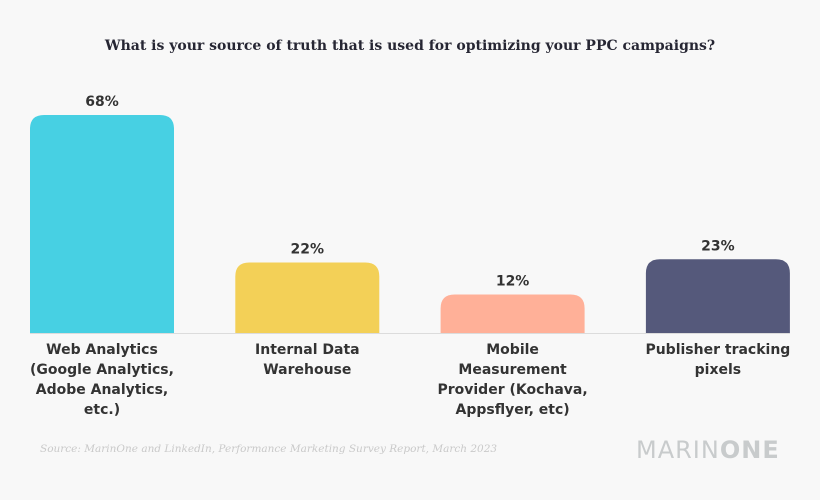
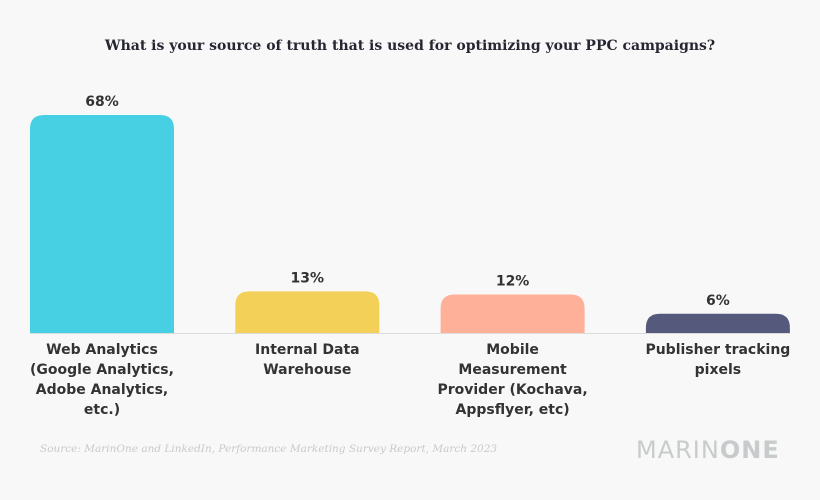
Internal Data Warehouse: 22% -> 13%
Publisher tracking pixels: 23% -> 6%
